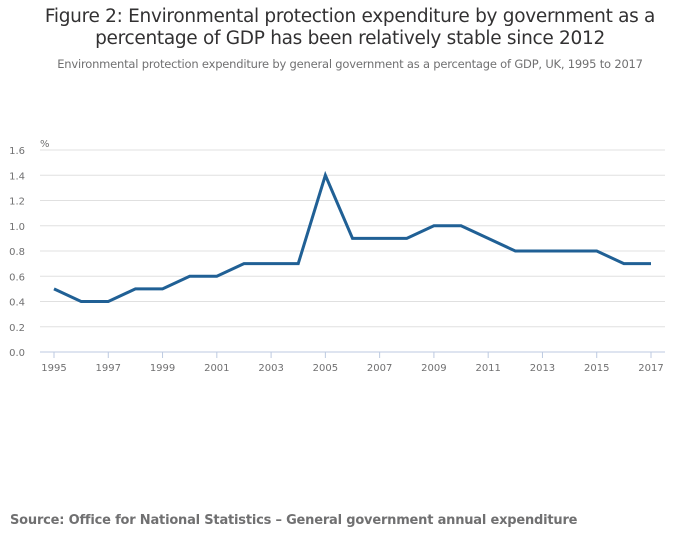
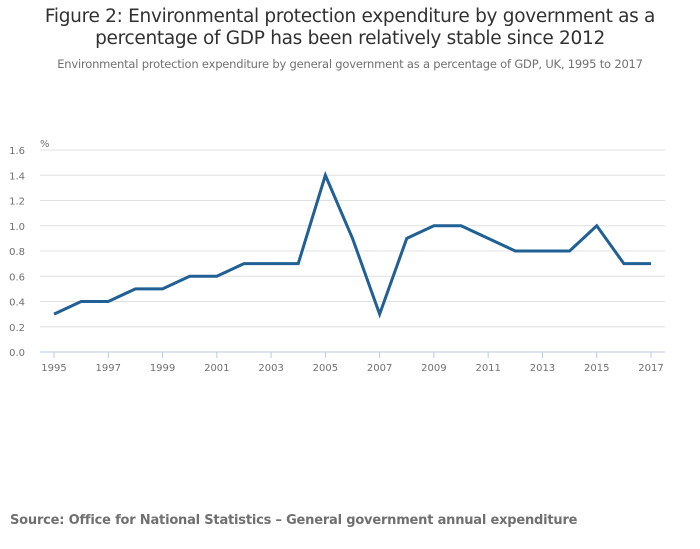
1995: 0.5 -> 0.3
2007: 0.9 -> 0.3
2015: 0.8 -> 1.0
